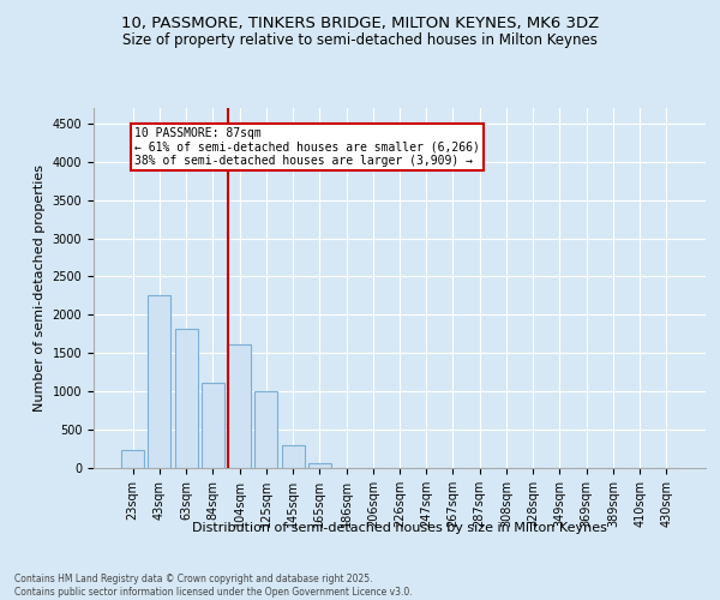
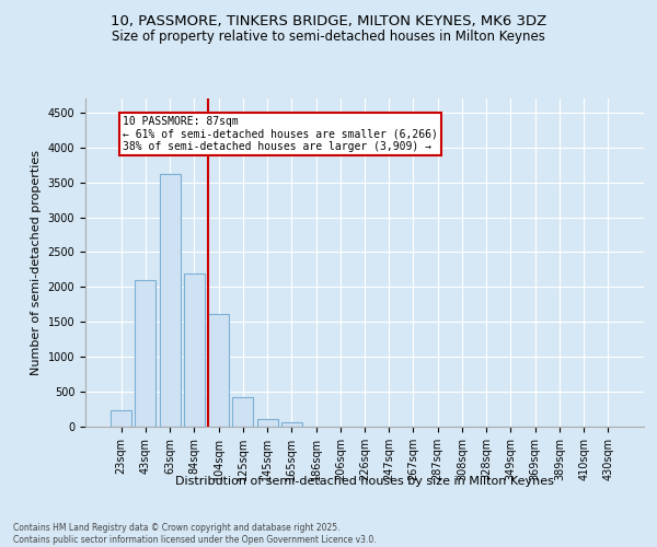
43sqm: 2260 -> 2100
63sqm: 1820 -> 3620
84sqm: 1120 -> 2200
125sqm: 1000 -> 430
145sqm: 300 -> 110
